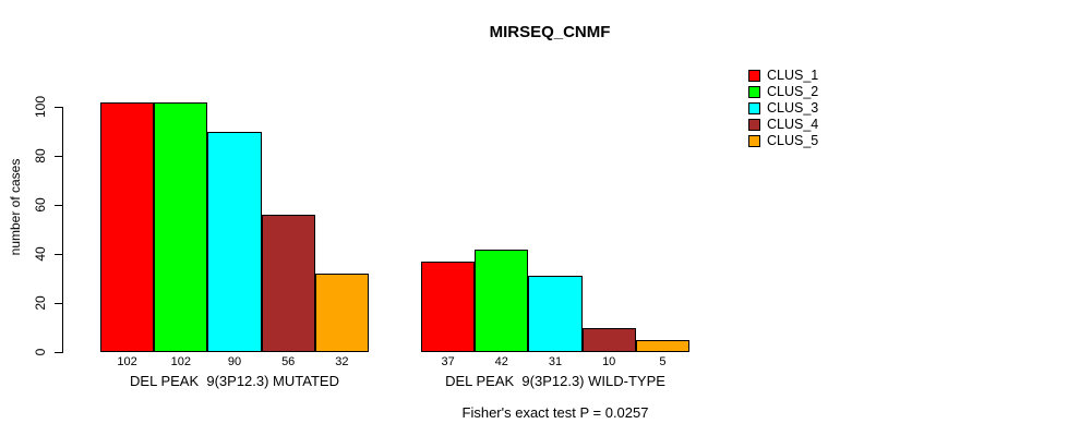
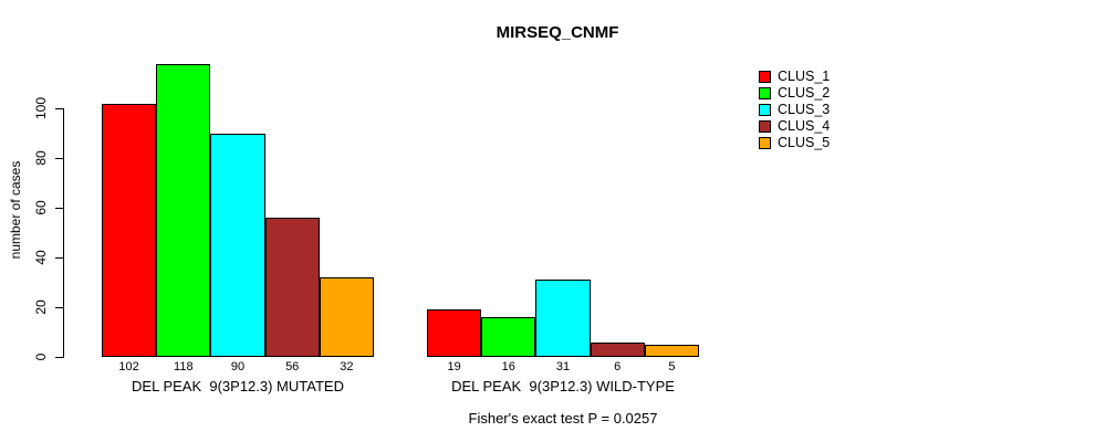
CLUS_2/DEL PEAK 9(3P12.3) MUTATED: 102 -> 118
CLUS_1/DEL PEAK 9(3P12.3) WILD-TYPE: 37 -> 19
CLUS_2/DEL PEAK 9(3P12.3) WILD-TYPE: 42 -> 16
CLUS_4/DEL PEAK 9(3P12.3) WILD-TYPE: 10 -> 6
